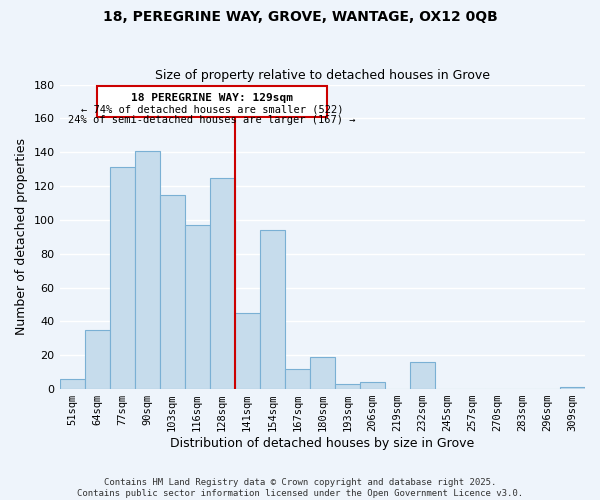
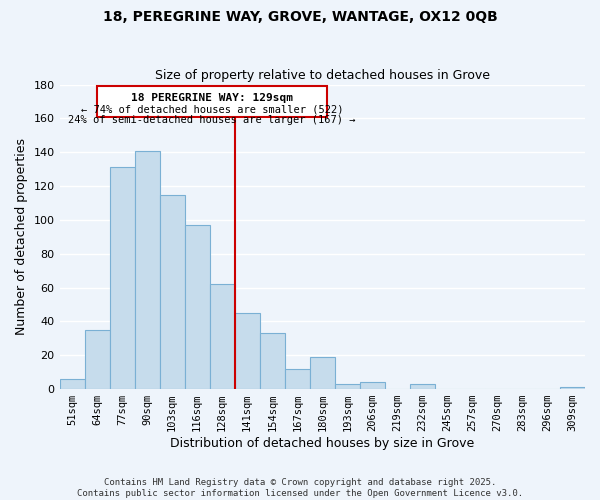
128sqm: 125 -> 62
154sqm: 94 -> 33
232sqm: 16 -> 3
